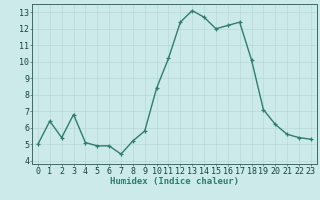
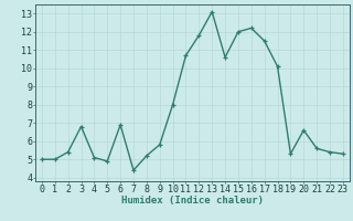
1: 6.4 -> 5.0
6: 4.9 -> 6.9
10: 8.4 -> 8.0
11: 10.2 -> 10.7
12: 12.4 -> 11.8
14: 12.7 -> 10.6
17: 12.4 -> 11.5
19: 7.1 -> 5.3
20: 6.2 -> 6.6
